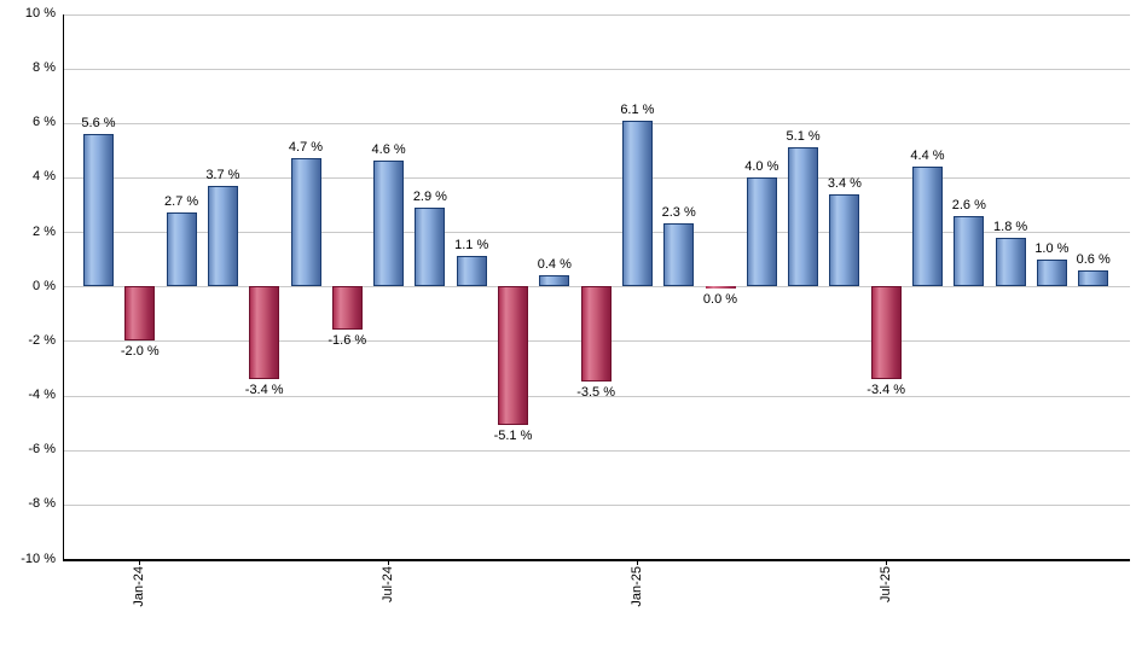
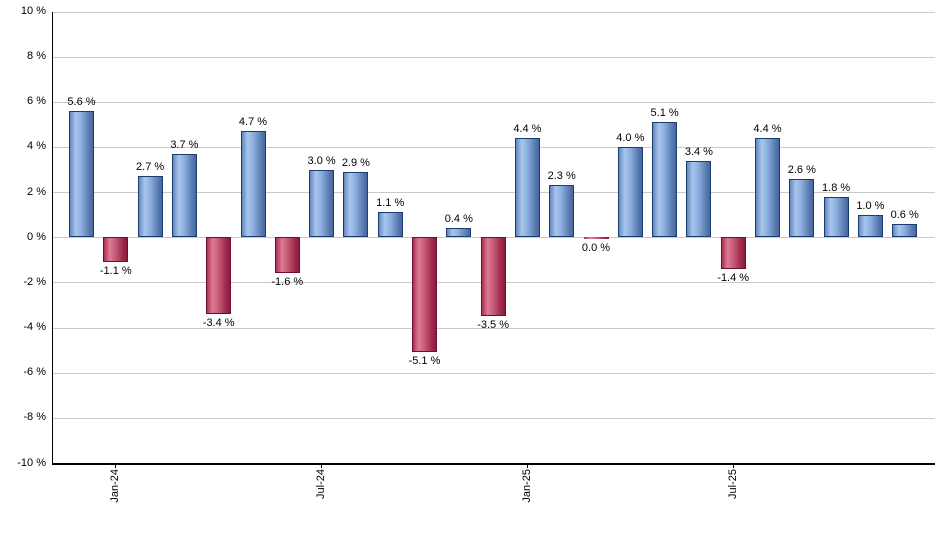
Jan-24: -2.0 -> -1.1
Jul-24: 4.6 -> 3.0
Jan-25: 6.1 -> 4.4
Jul-25: -3.4 -> -1.4
